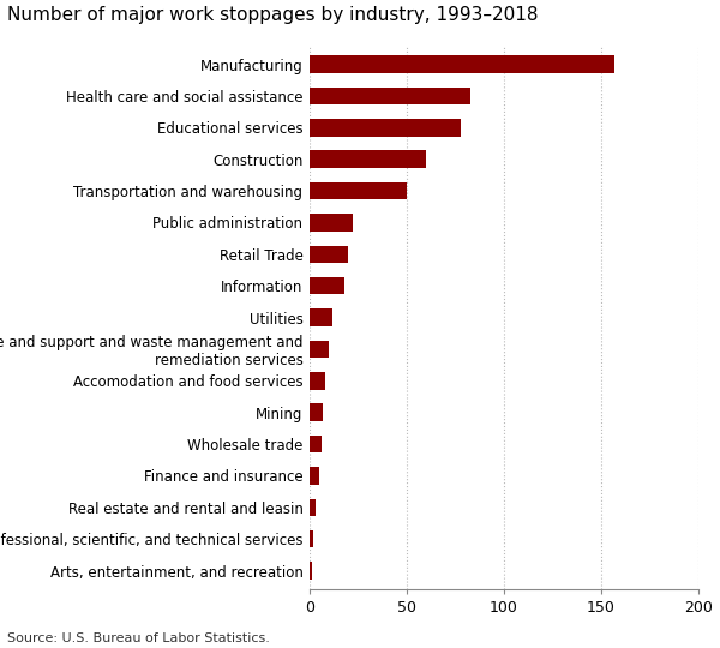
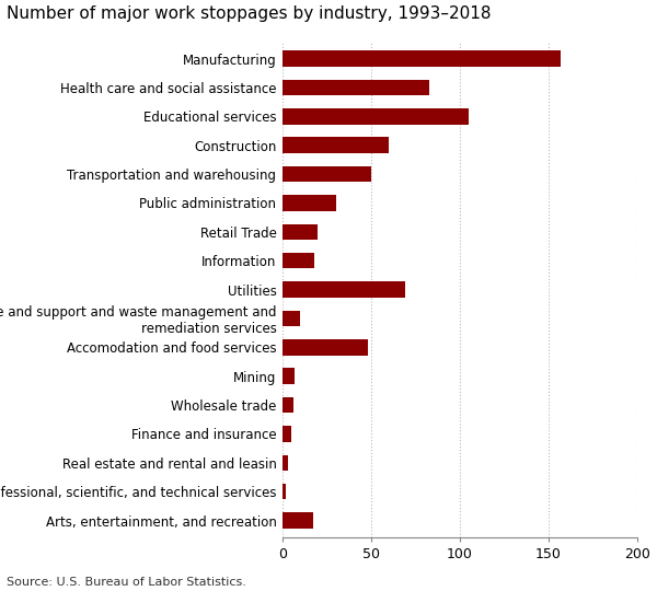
Educational services: 78 -> 105
Public administration: 22 -> 30
Utilities: 12 -> 69
Accomodation and food services: 8 -> 48
Arts, entertainment, and recreation: 1 -> 17
